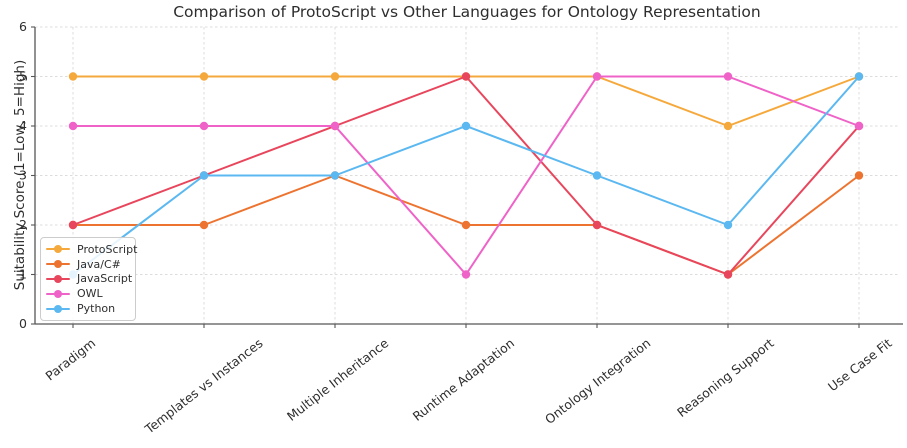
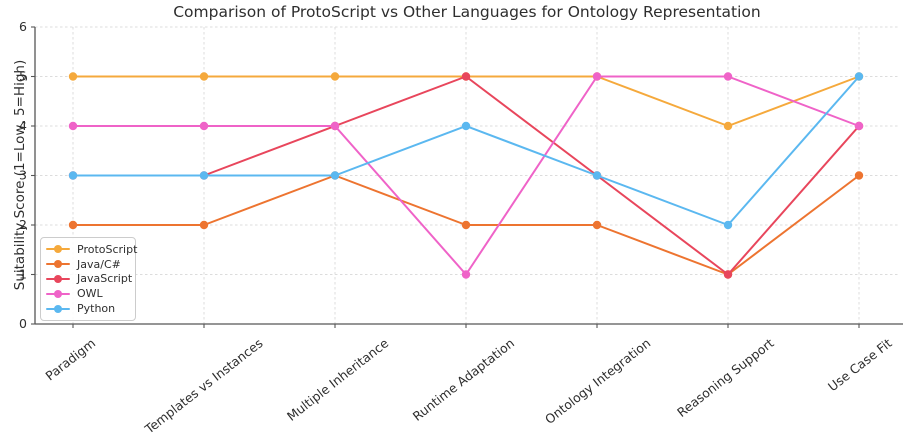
JavaScript/Paradigm: 2 -> 3
Python/Paradigm: 1 -> 3
JavaScript/Ontology Integration: 2 -> 3
